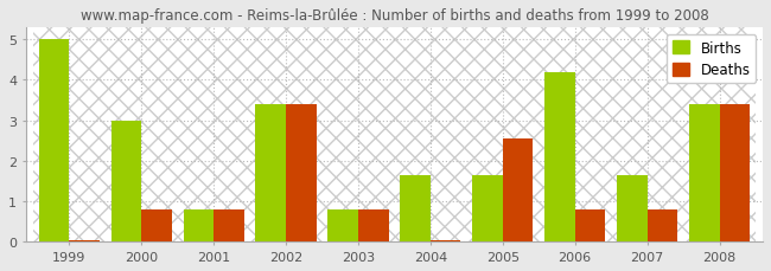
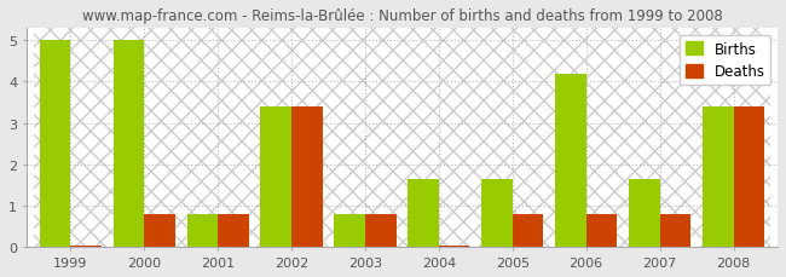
Births/2000: 3.00 -> 5.00
Deaths/2005: 2.55 -> 0.80
